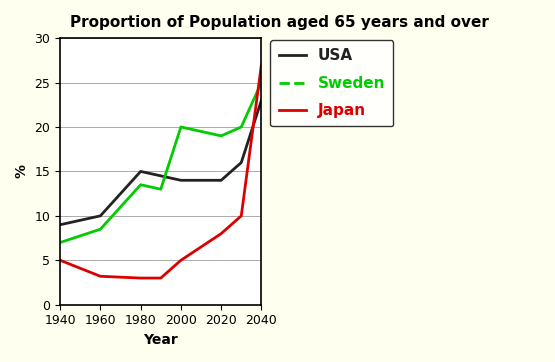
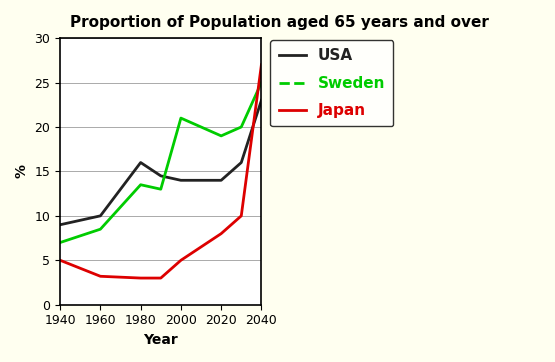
USA/1980: 15.0 -> 16.0
Sweden/2000: 20.0 -> 21.0
